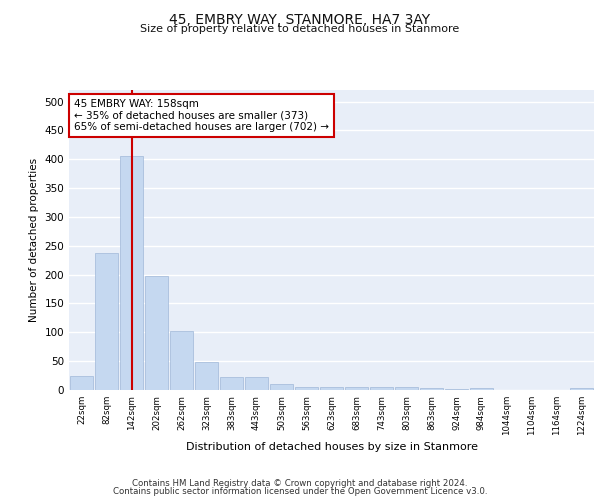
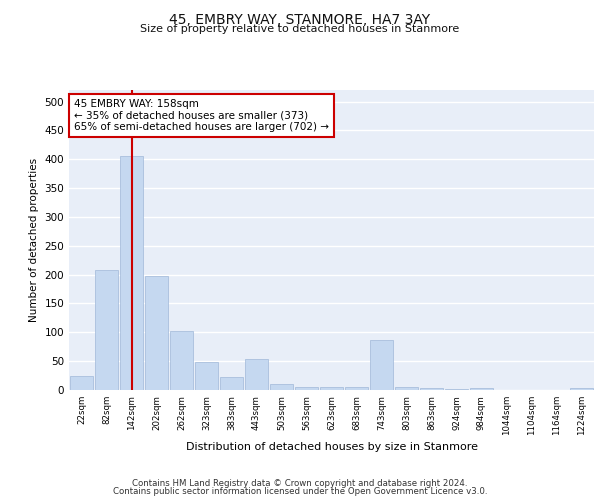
82sqm: 237 -> 208
443sqm: 23 -> 54
743sqm: 5 -> 86
